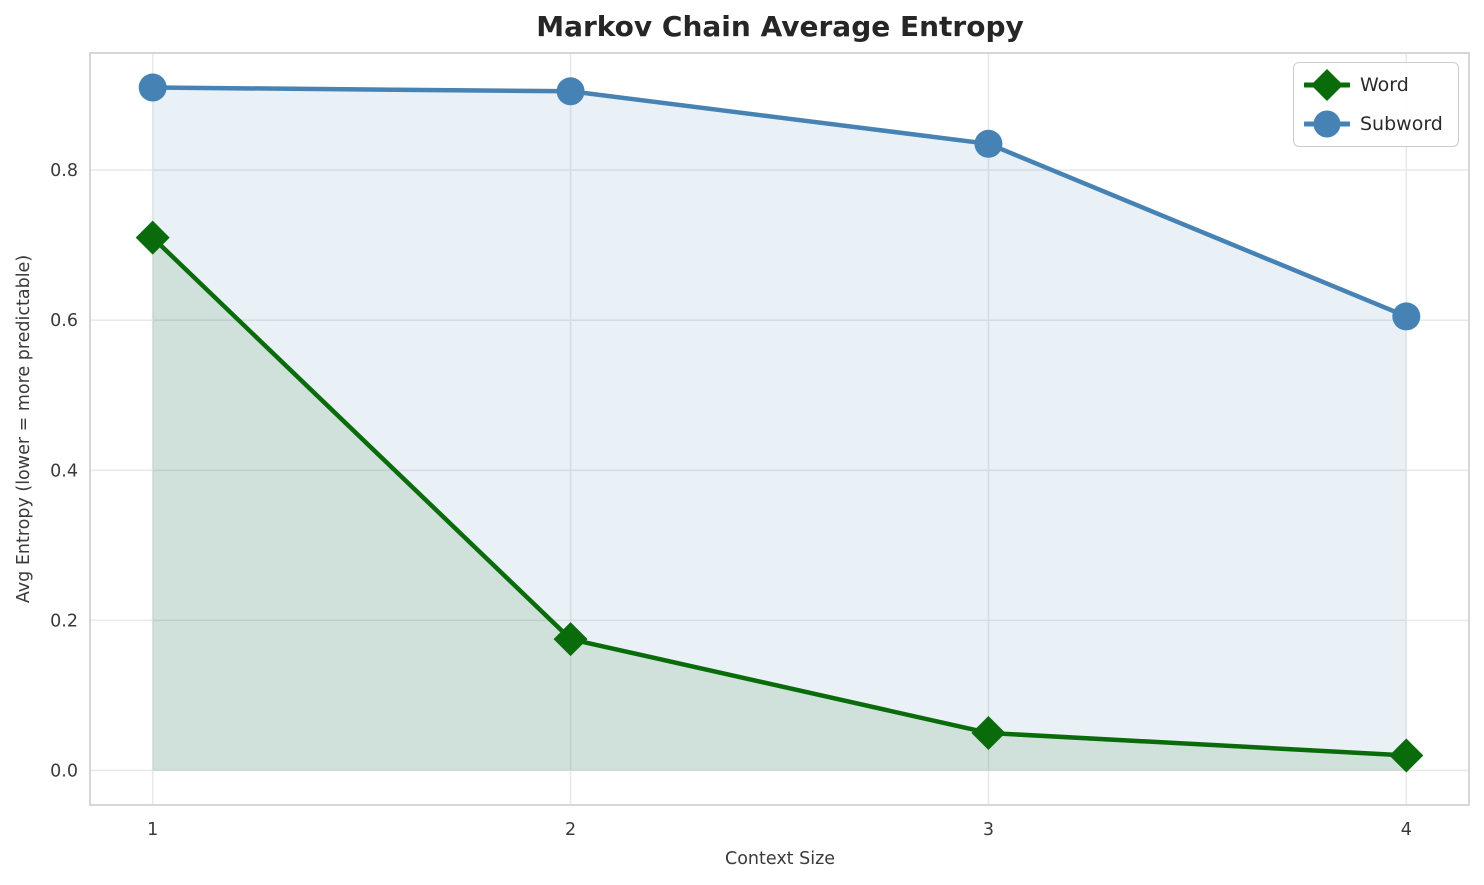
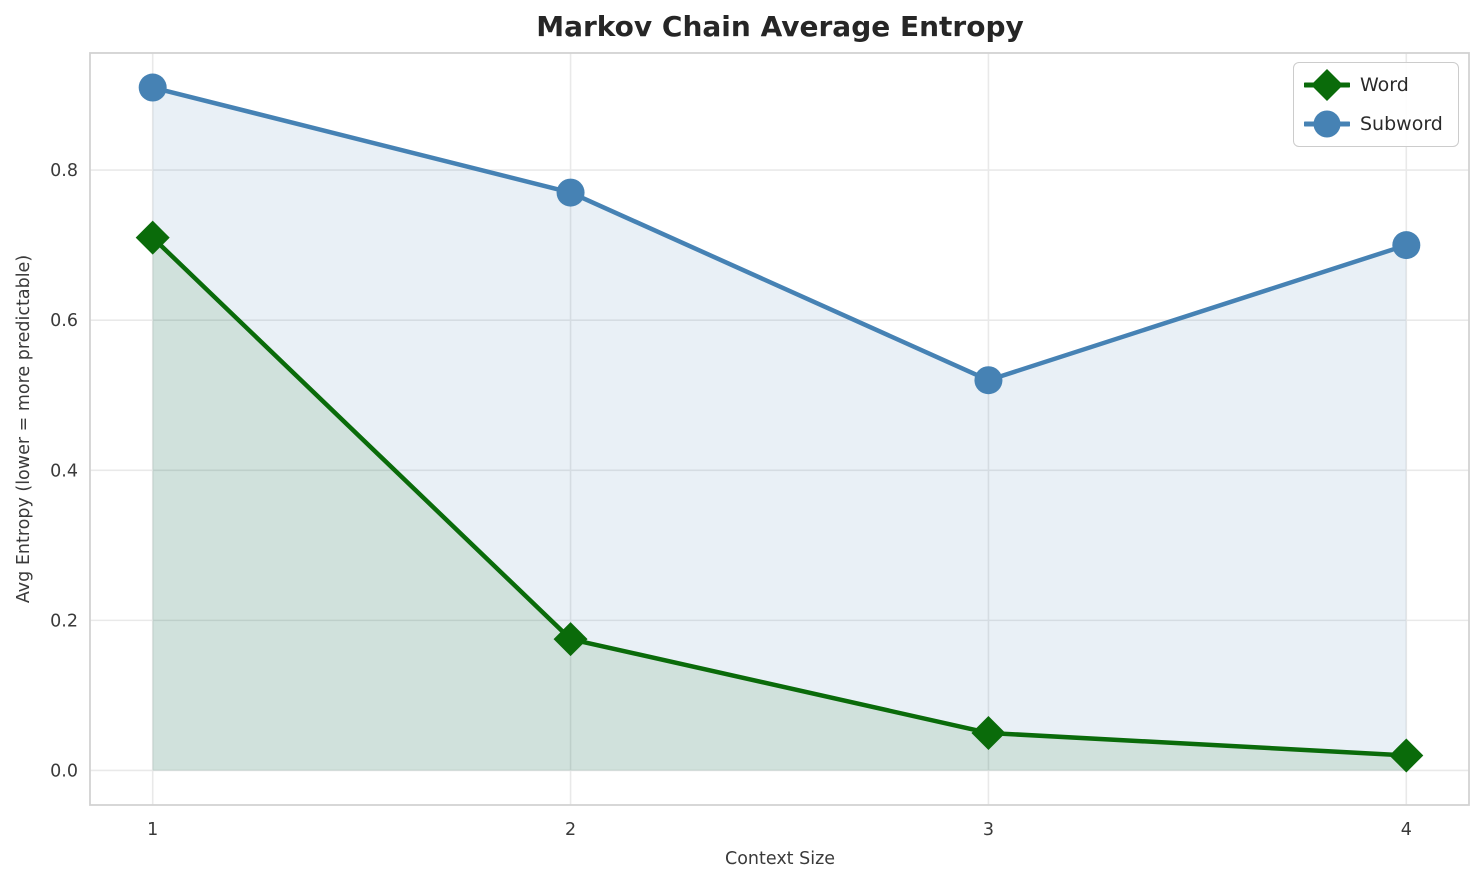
Subword/2: 0.91 -> 0.77
Subword/3: 0.83 -> 0.52
Subword/4: 0.60 -> 0.70
